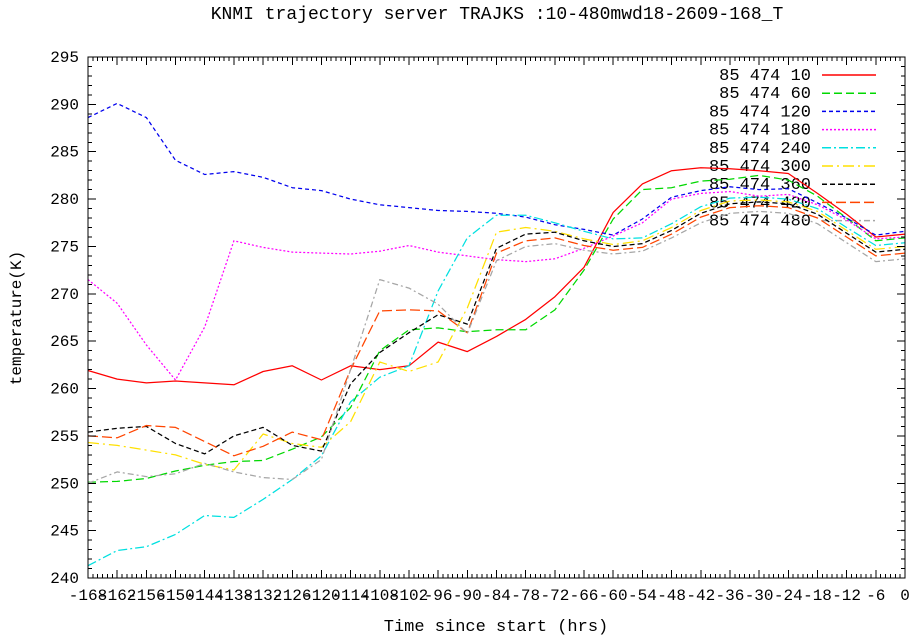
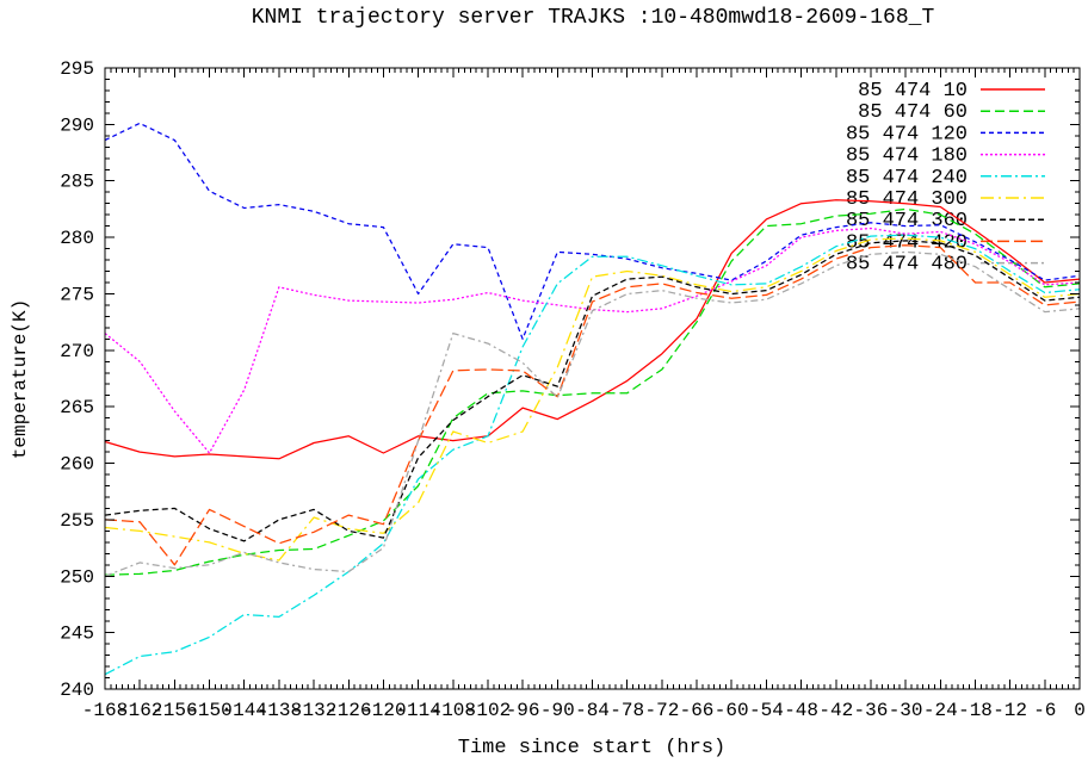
85 474 420/-156: 256 -> 251
85 474 120/-114: 280 -> 275
85 474 120/-96: 279 -> 271
85 474 420/-18: 278 -> 276
